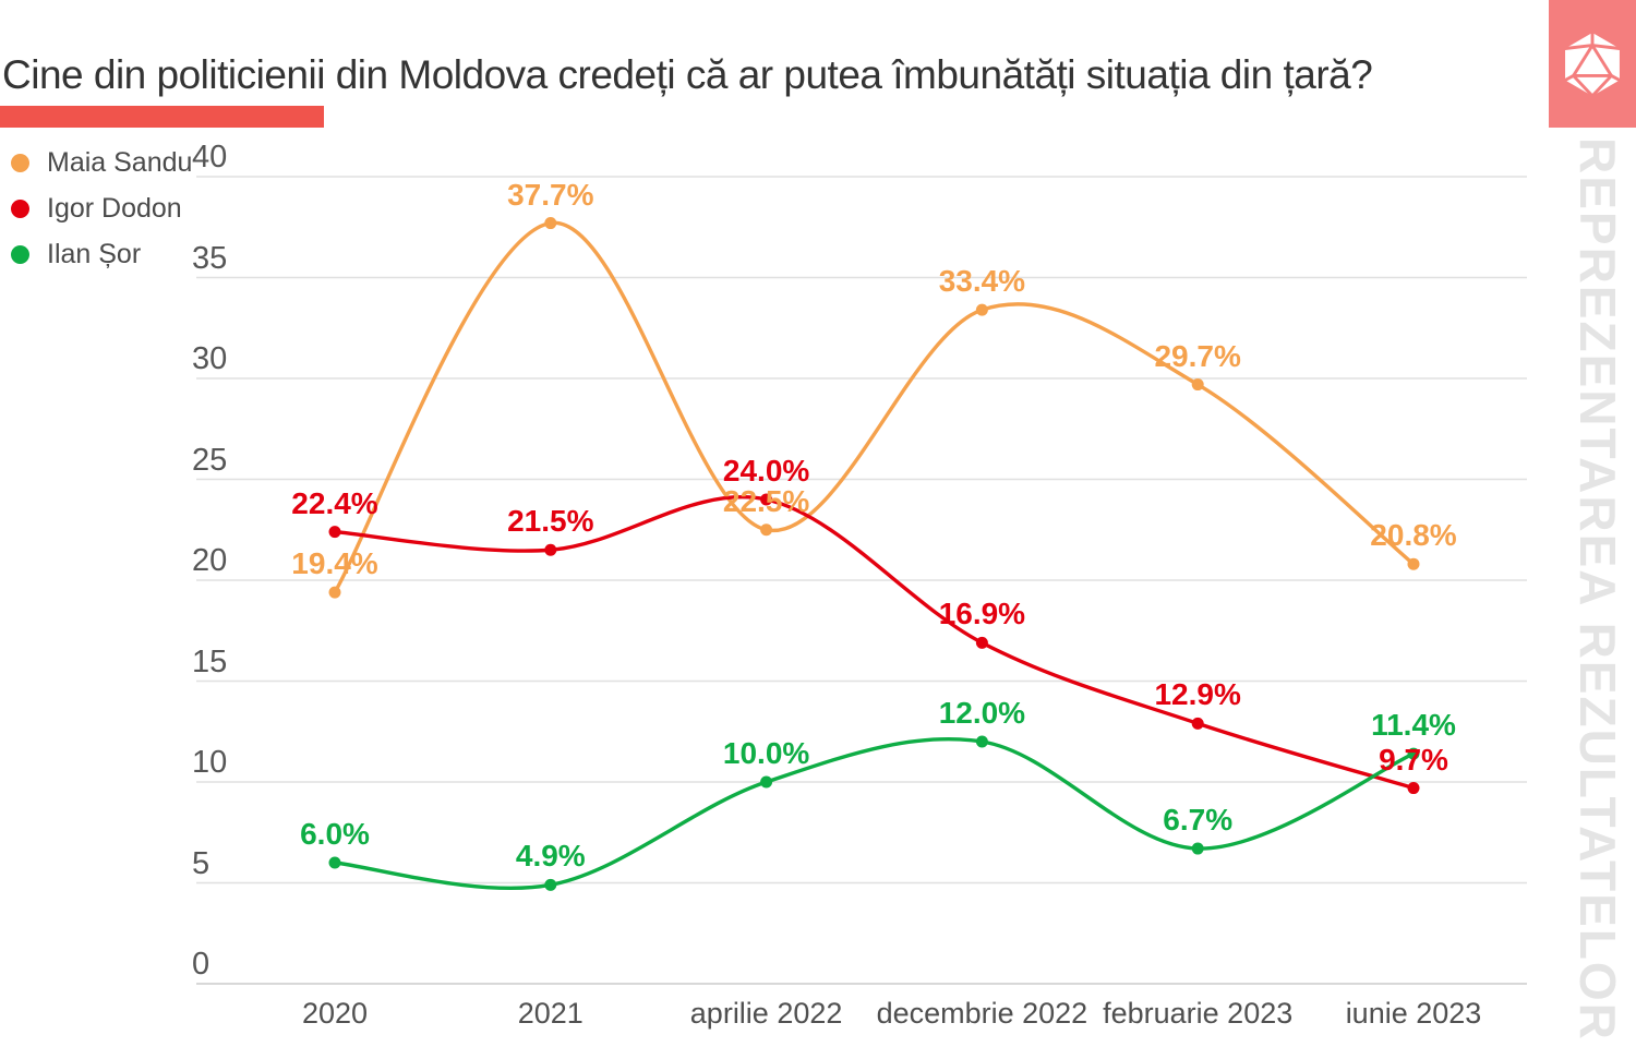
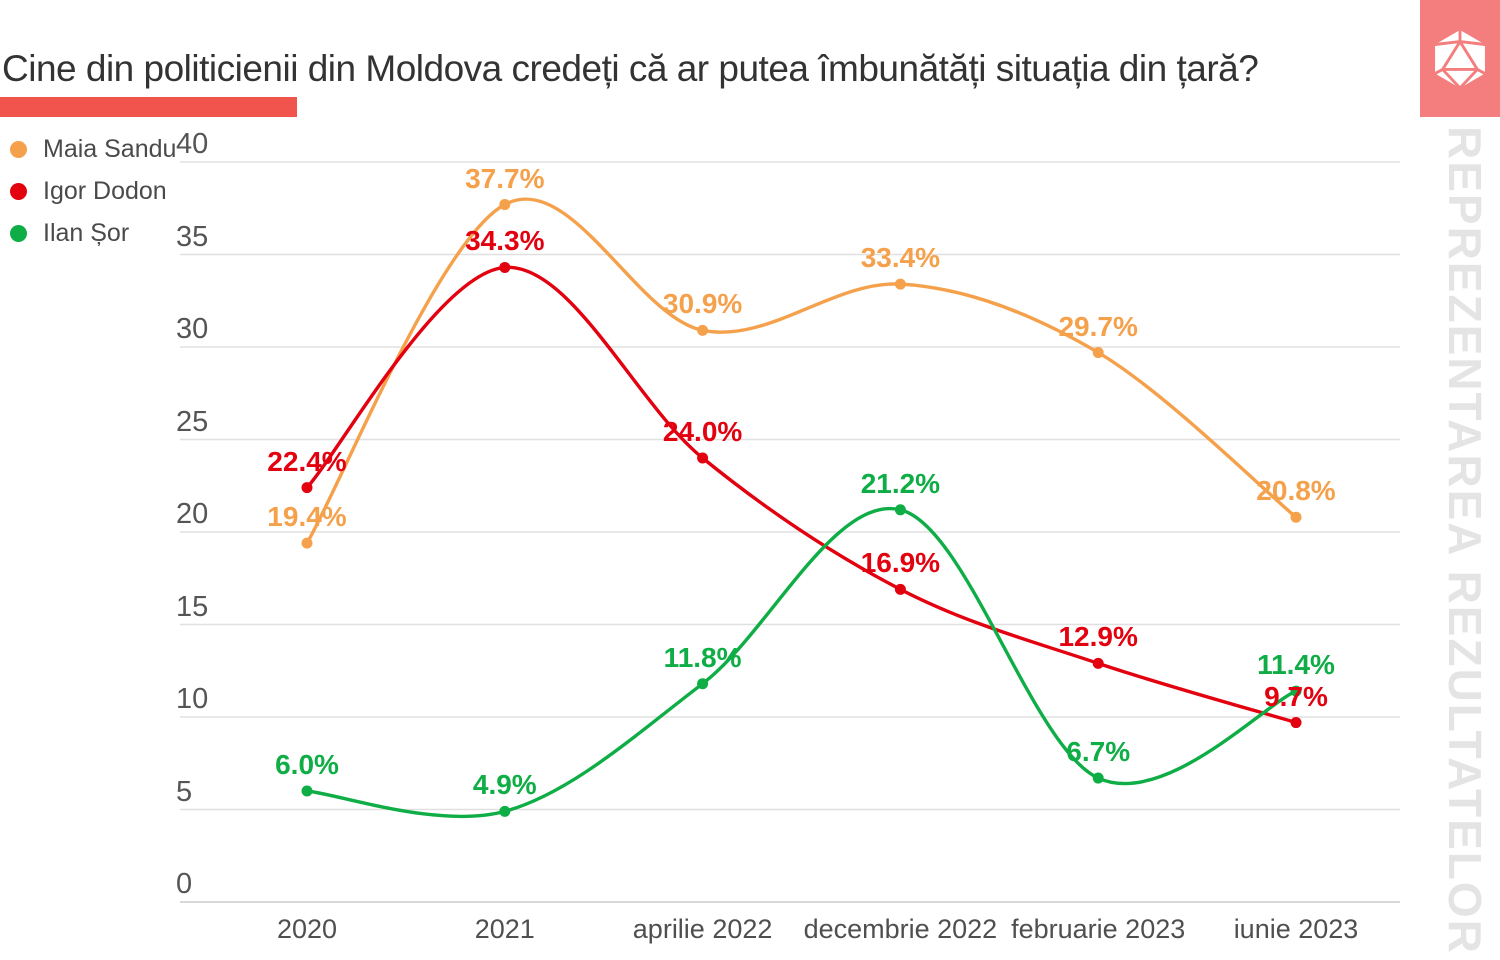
Igor Dodon/2021: 21.5% -> 34.3%
Maia Sandu/aprilie 2022: 22.5% -> 30.9%
Ilan Șor/aprilie 2022: 10.0% -> 11.8%
Ilan Șor/decembrie 2022: 12.0% -> 21.2%
